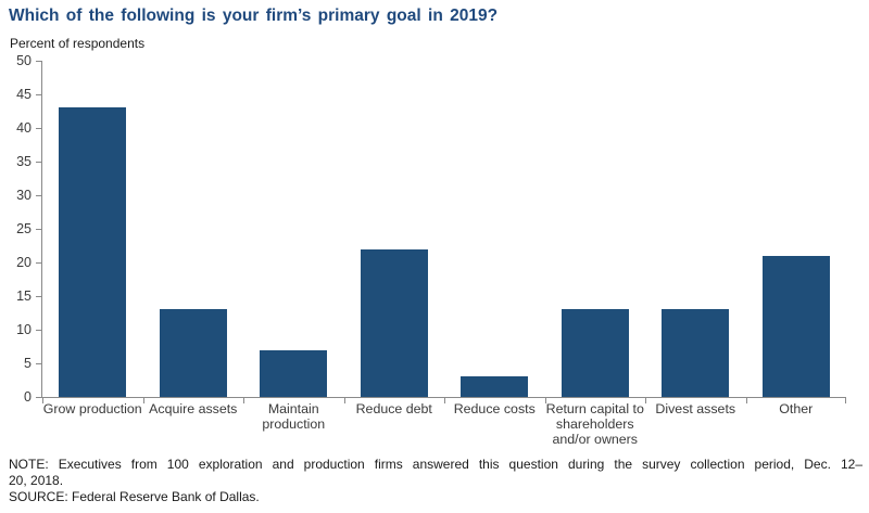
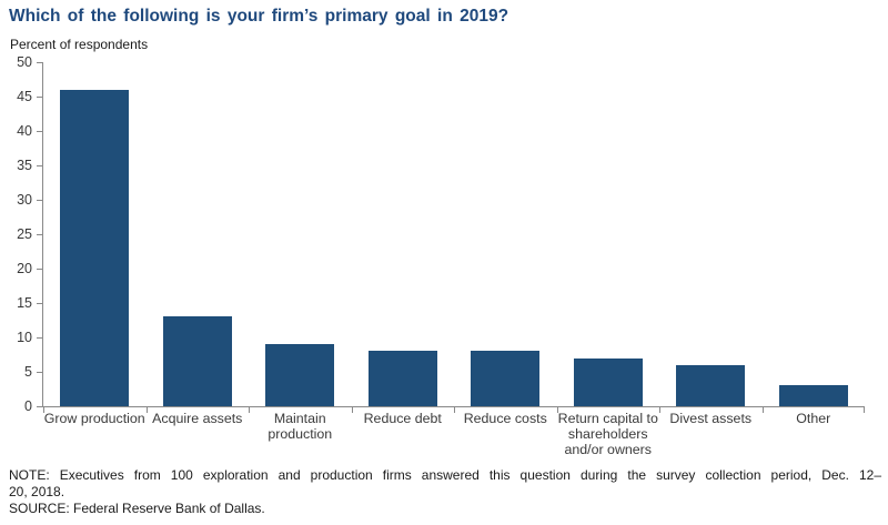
Grow production: 43 -> 46
Maintain production: 7 -> 9
Reduce debt: 22 -> 8
Reduce costs: 3 -> 8
Return capital to shareholders and/or owners: 13 -> 7
Divest assets: 13 -> 6
Other: 21 -> 3
